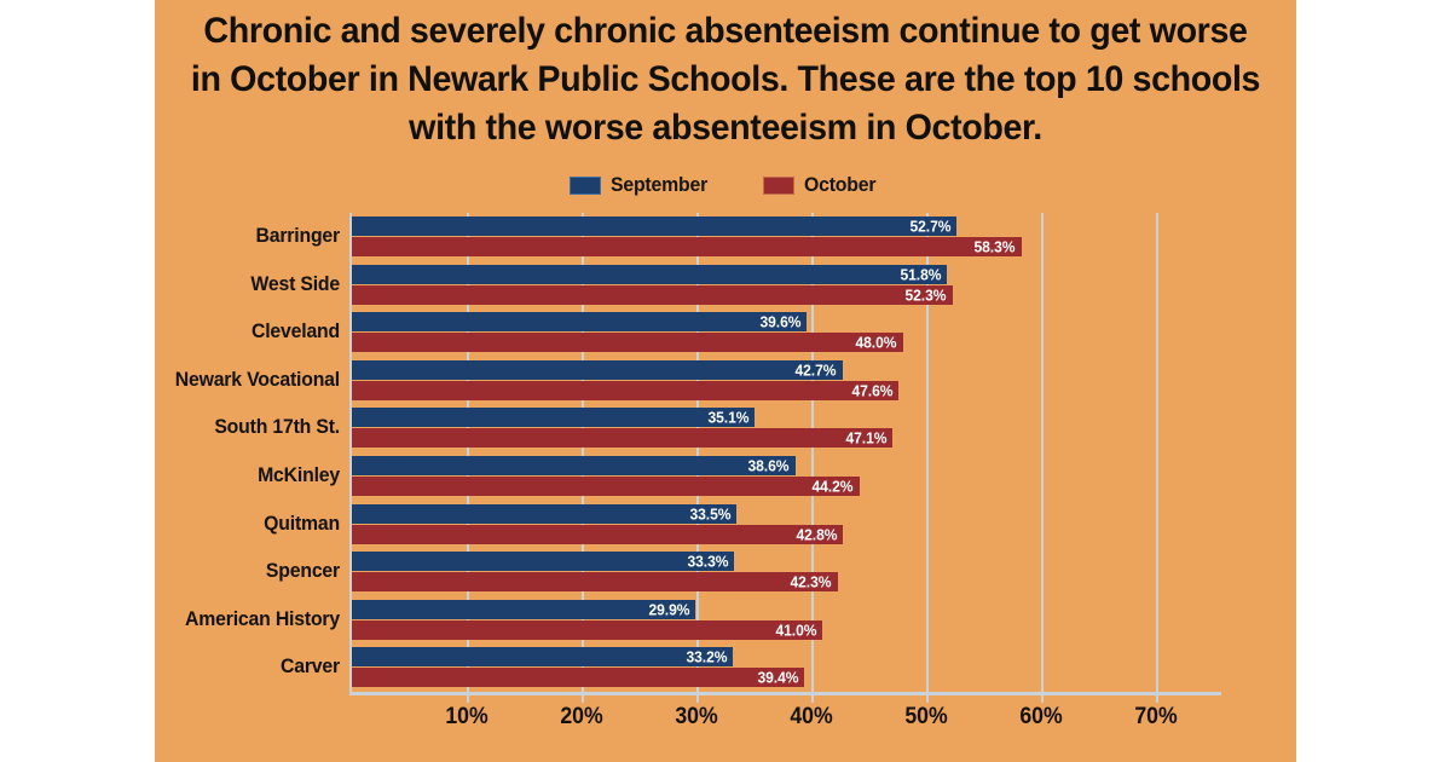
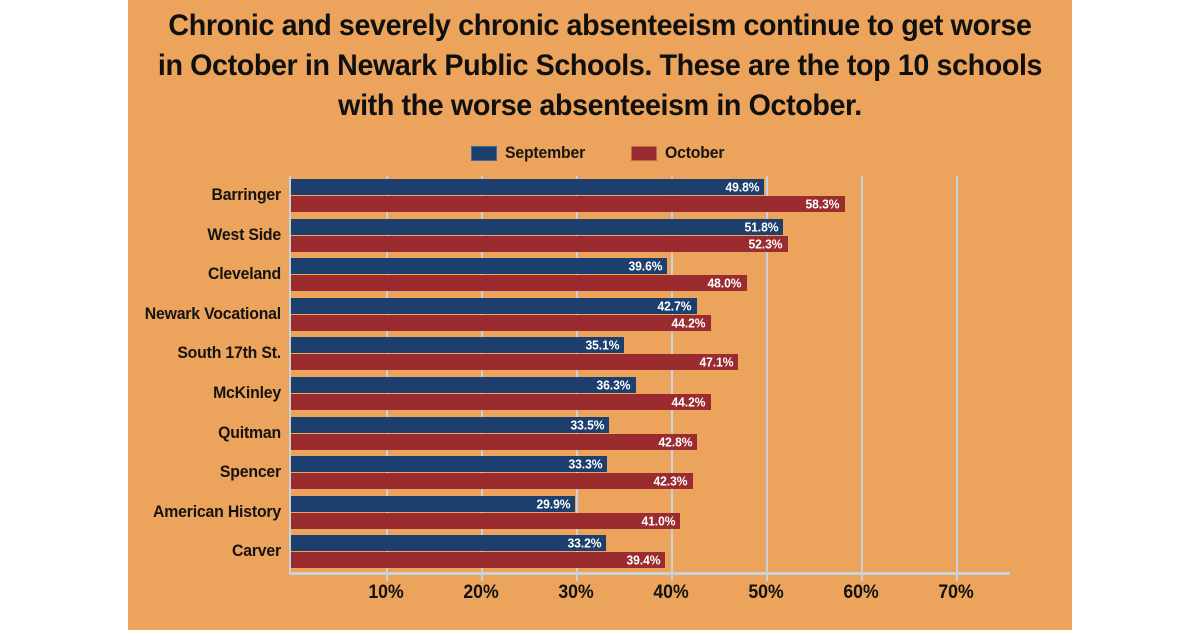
September/Barringer: 52.7% -> 49.8%
October/Newark Vocational: 47.6% -> 44.2%
September/McKinley: 38.6% -> 36.3%
